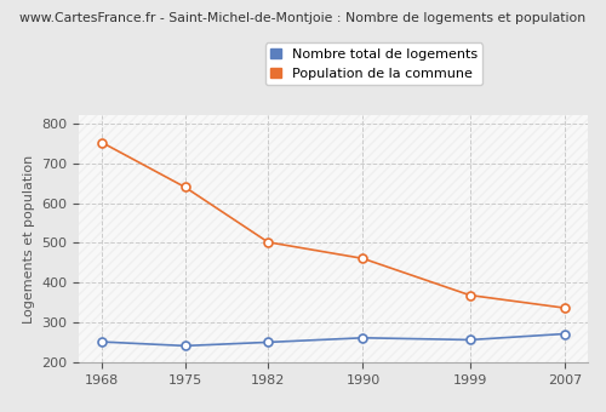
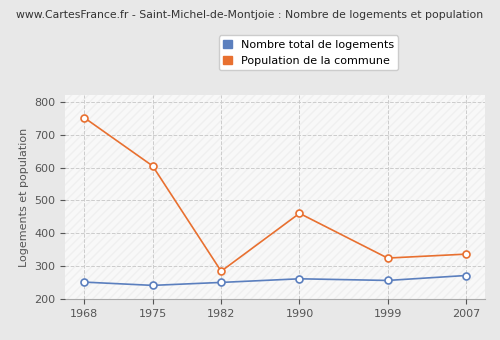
Population de la commune/1975: 640 -> 605
Population de la commune/1982: 502 -> 285
Population de la commune/1999: 369 -> 325
